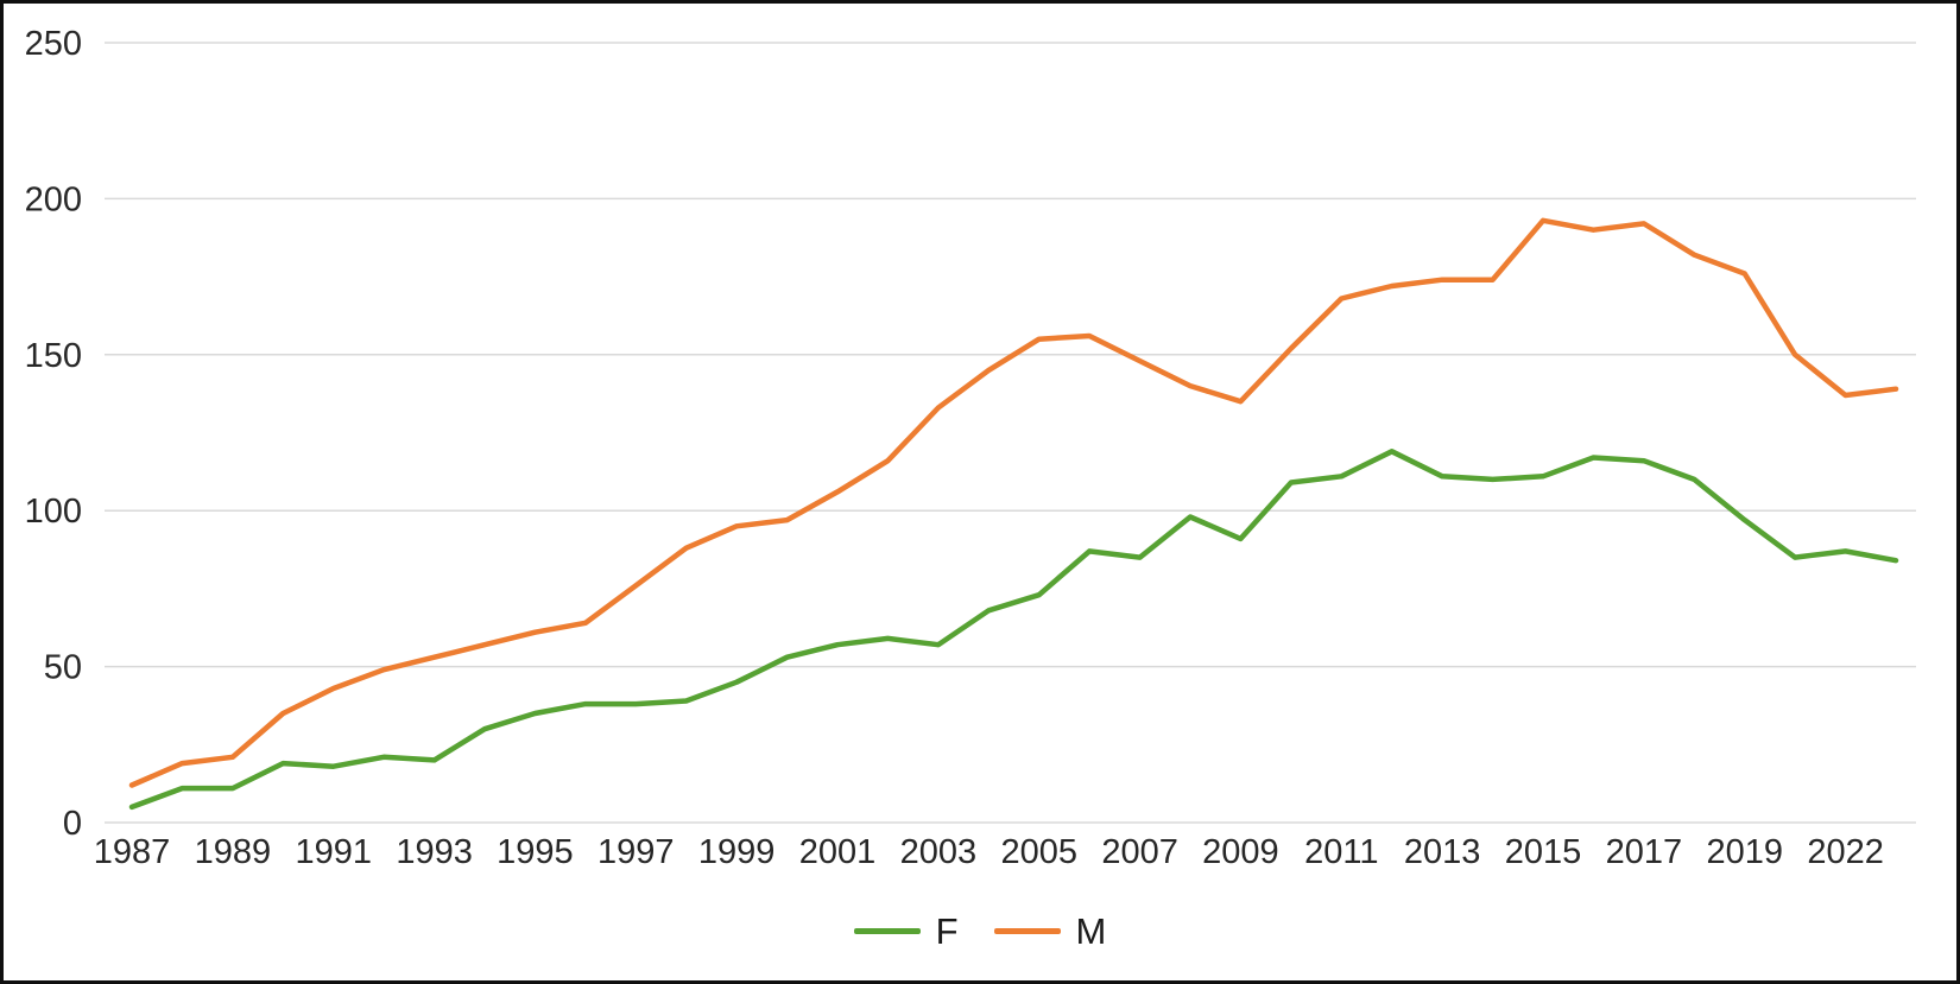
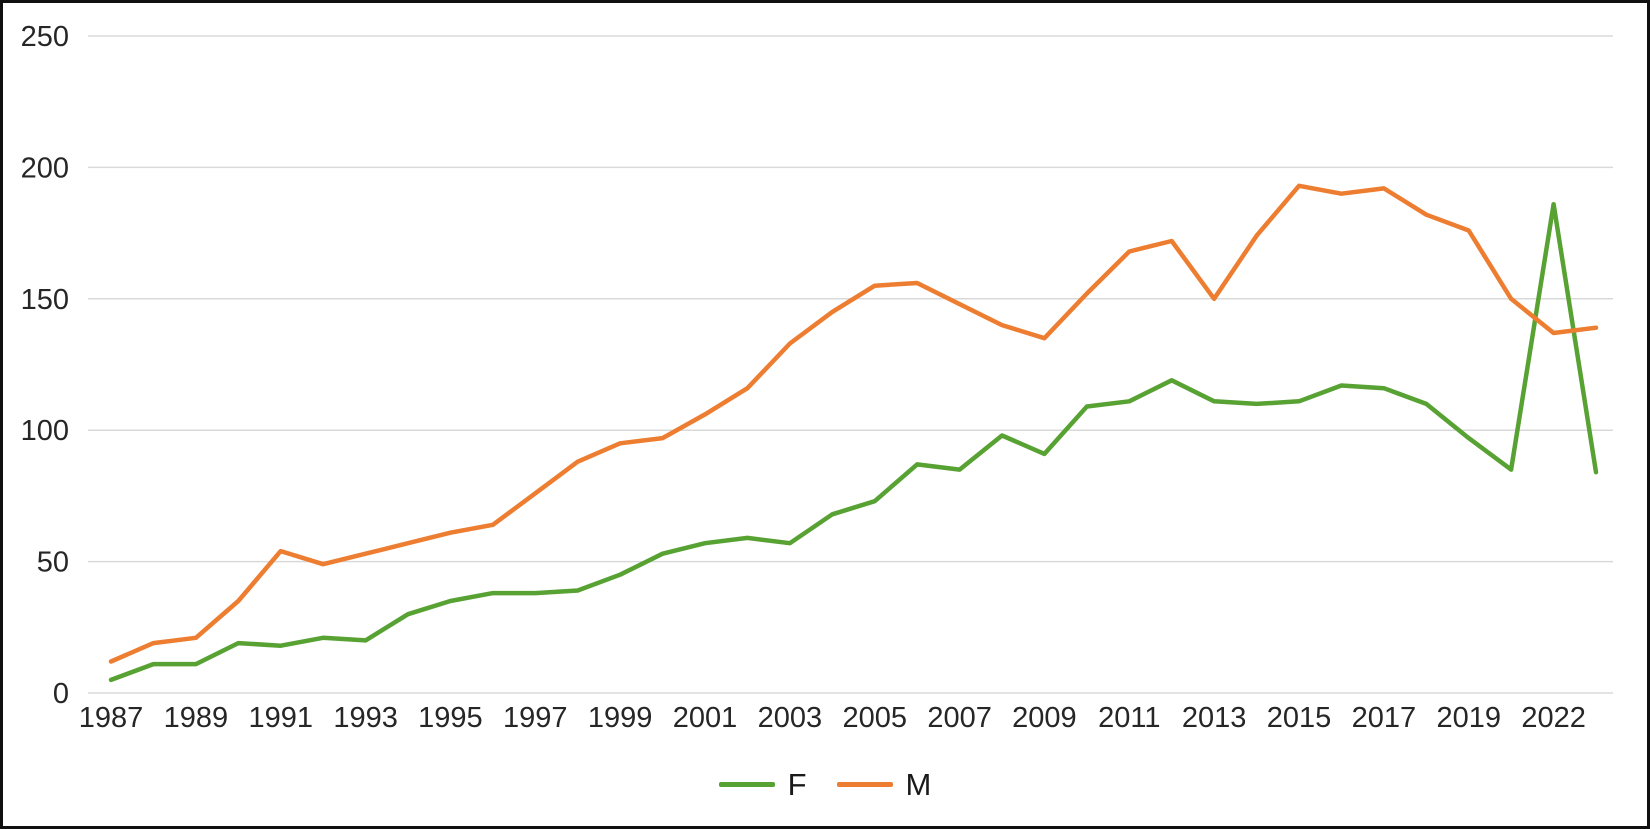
M/1991: 43 -> 54
M/2013: 174 -> 150
F/2022: 87 -> 186
